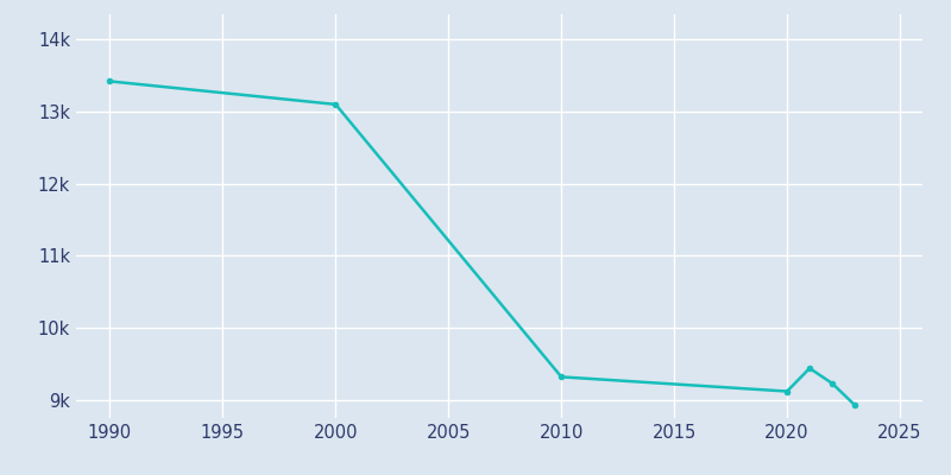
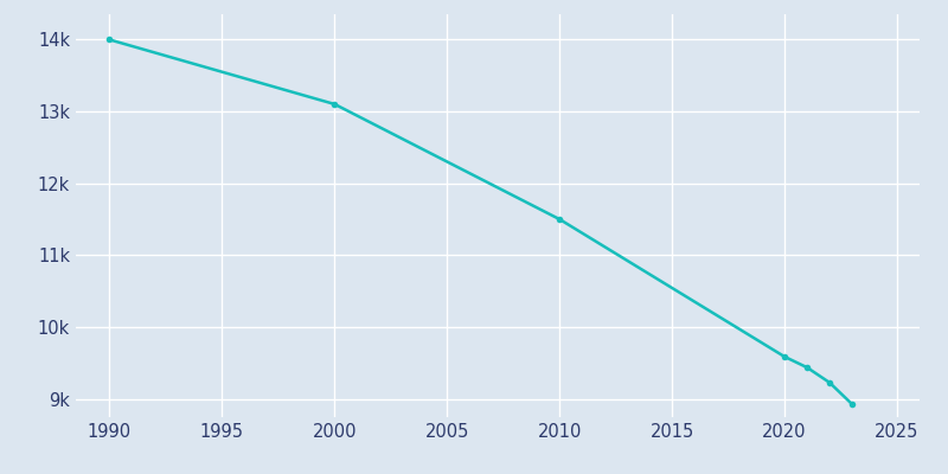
1990: 13.42k -> 14.00k
2010: 9.32k -> 11.50k
2020: 9.12k -> 9.59k
